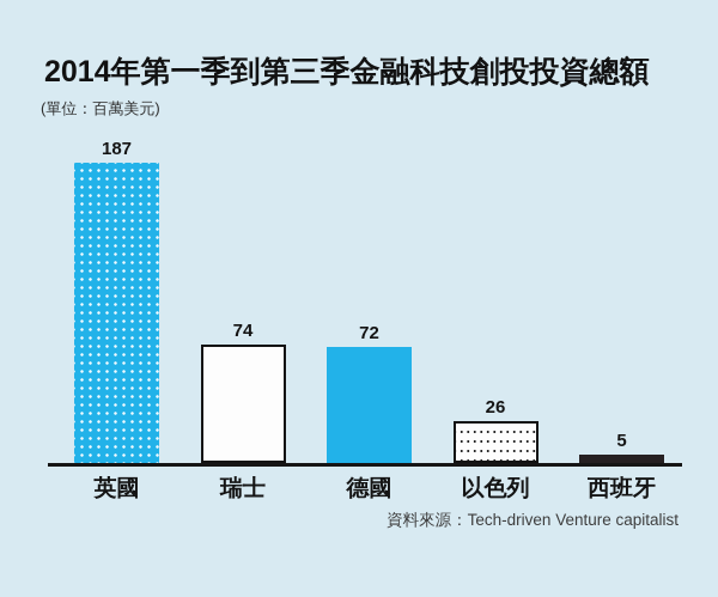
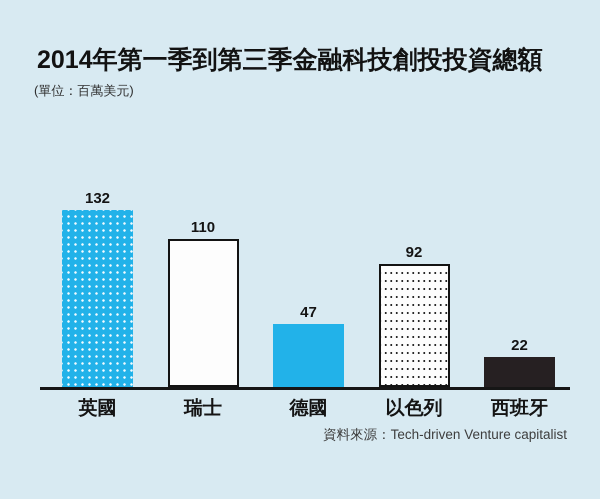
英國: 187 -> 132
瑞士: 74 -> 110
德國: 72 -> 47
以色列: 26 -> 92
西班牙: 5 -> 22
